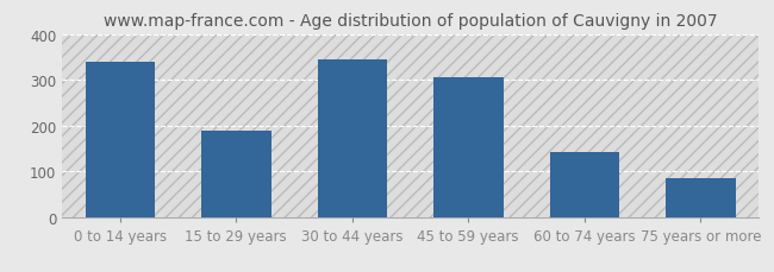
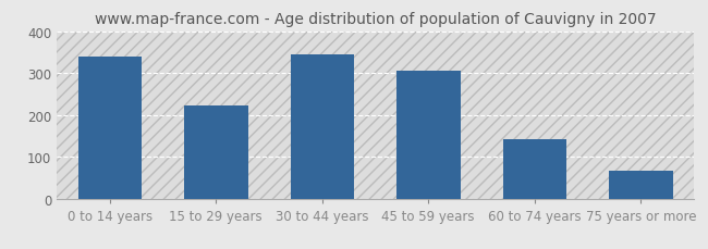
15 to 29 years: 190 -> 224
75 years or more: 85 -> 68
